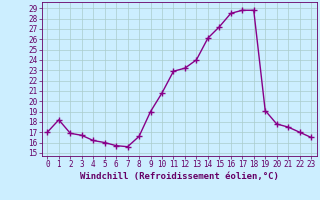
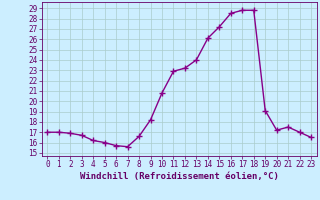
1: 18.2 -> 17.0
9: 19.0 -> 18.2
20: 17.8 -> 17.2
